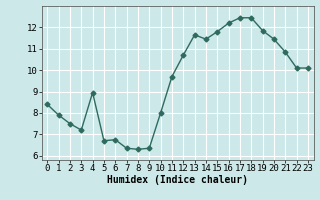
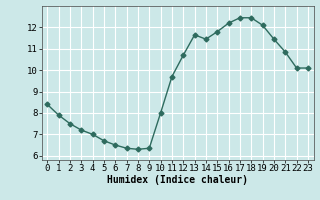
4: 8.95 -> 7.00
6: 6.75 -> 6.50
19: 11.85 -> 12.10
